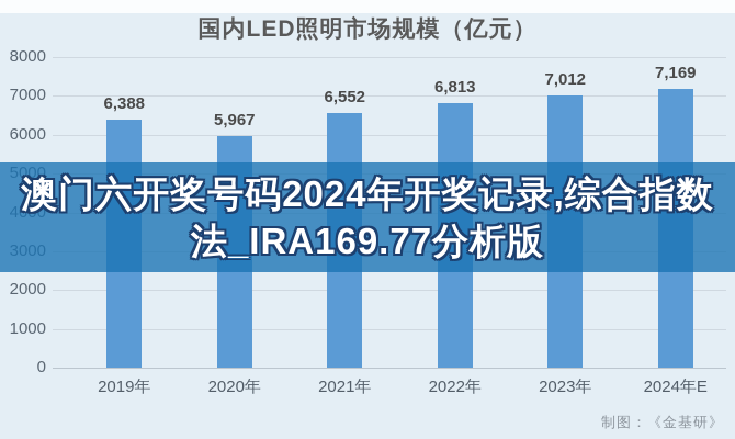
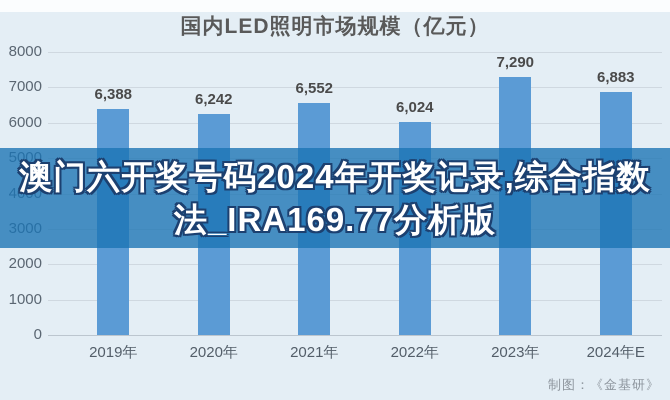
2020年: 5,967 -> 6,242
2022年: 6,813 -> 6,024
2023年: 7,012 -> 7,290
2024年E: 7,169 -> 6,883
